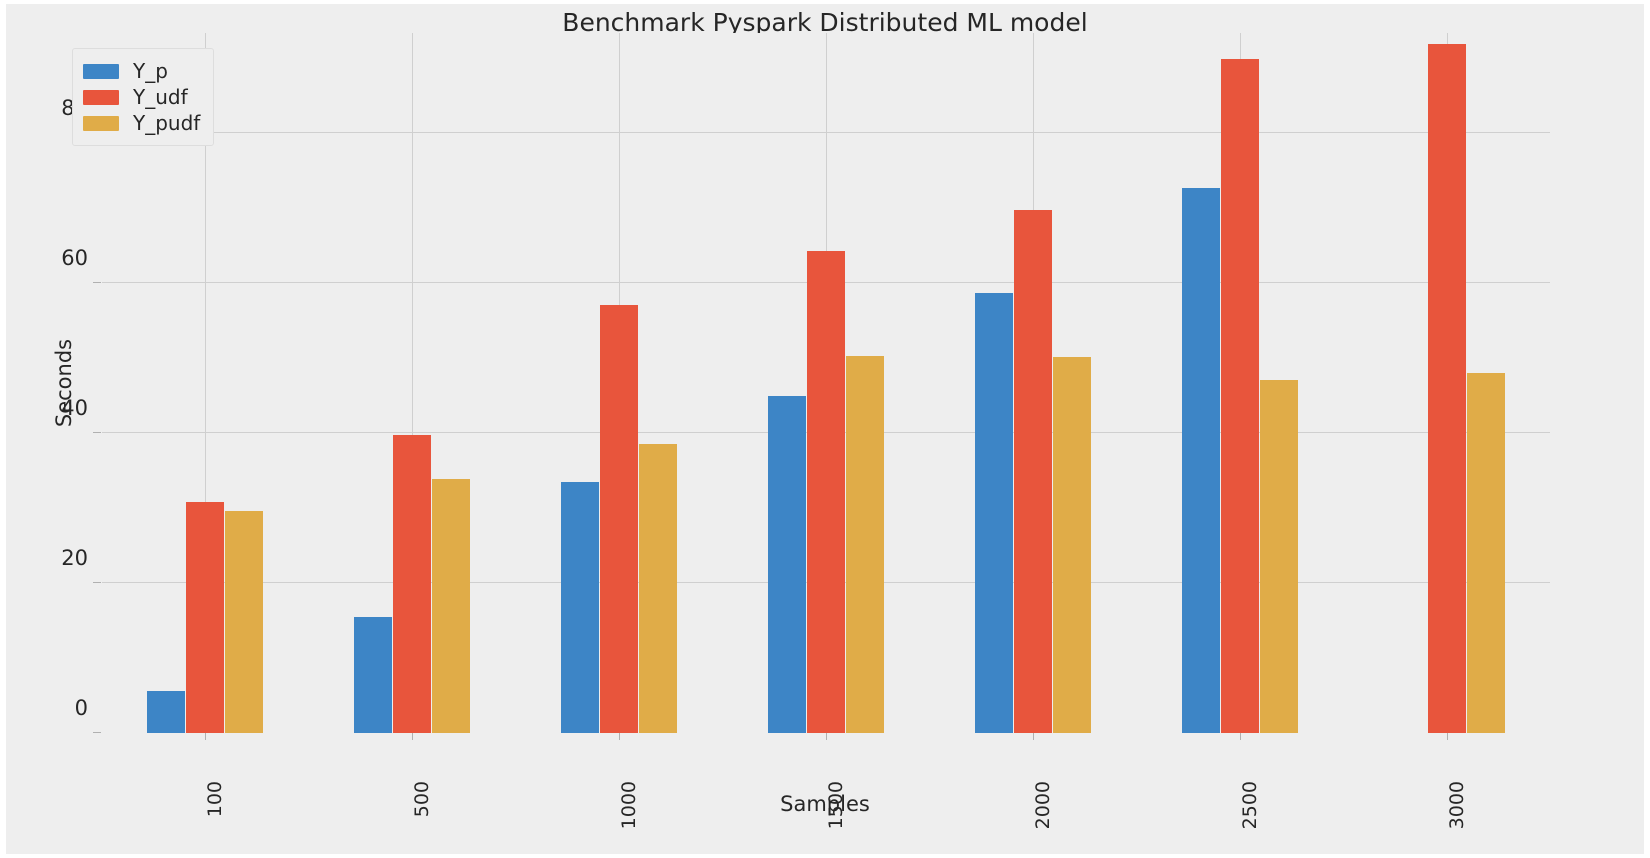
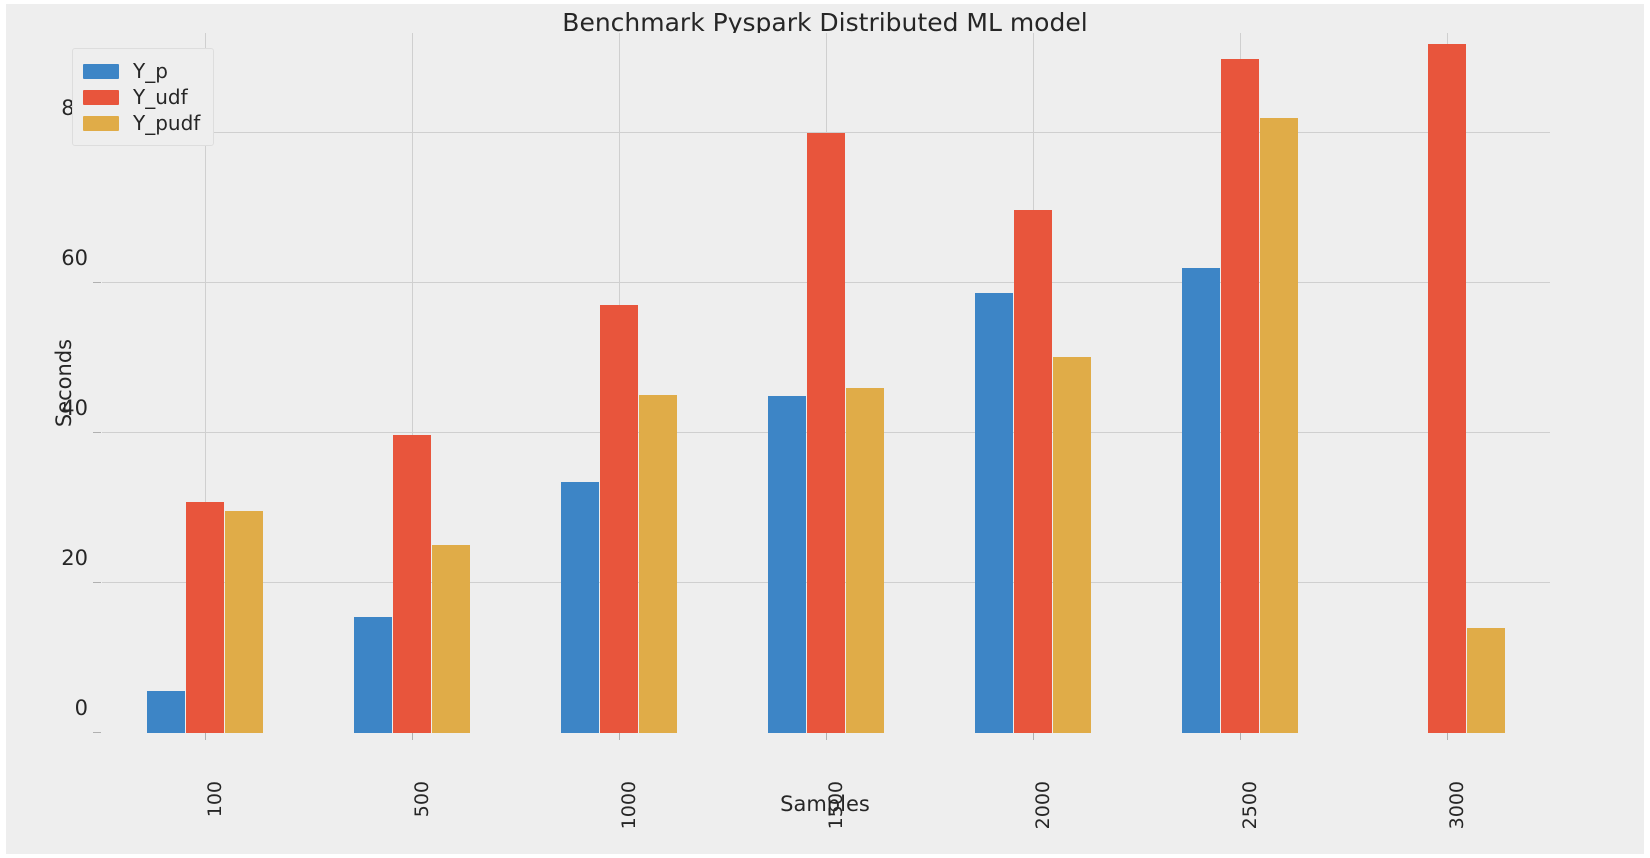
Y_pudf/500: 34 -> 25
Y_pudf/1000: 38 -> 45
Y_udf/1500: 64 -> 80
Y_pudf/1500: 50 -> 46
Y_p/2500: 73 -> 62
Y_pudf/2500: 47 -> 82
Y_pudf/3000: 48 -> 14
